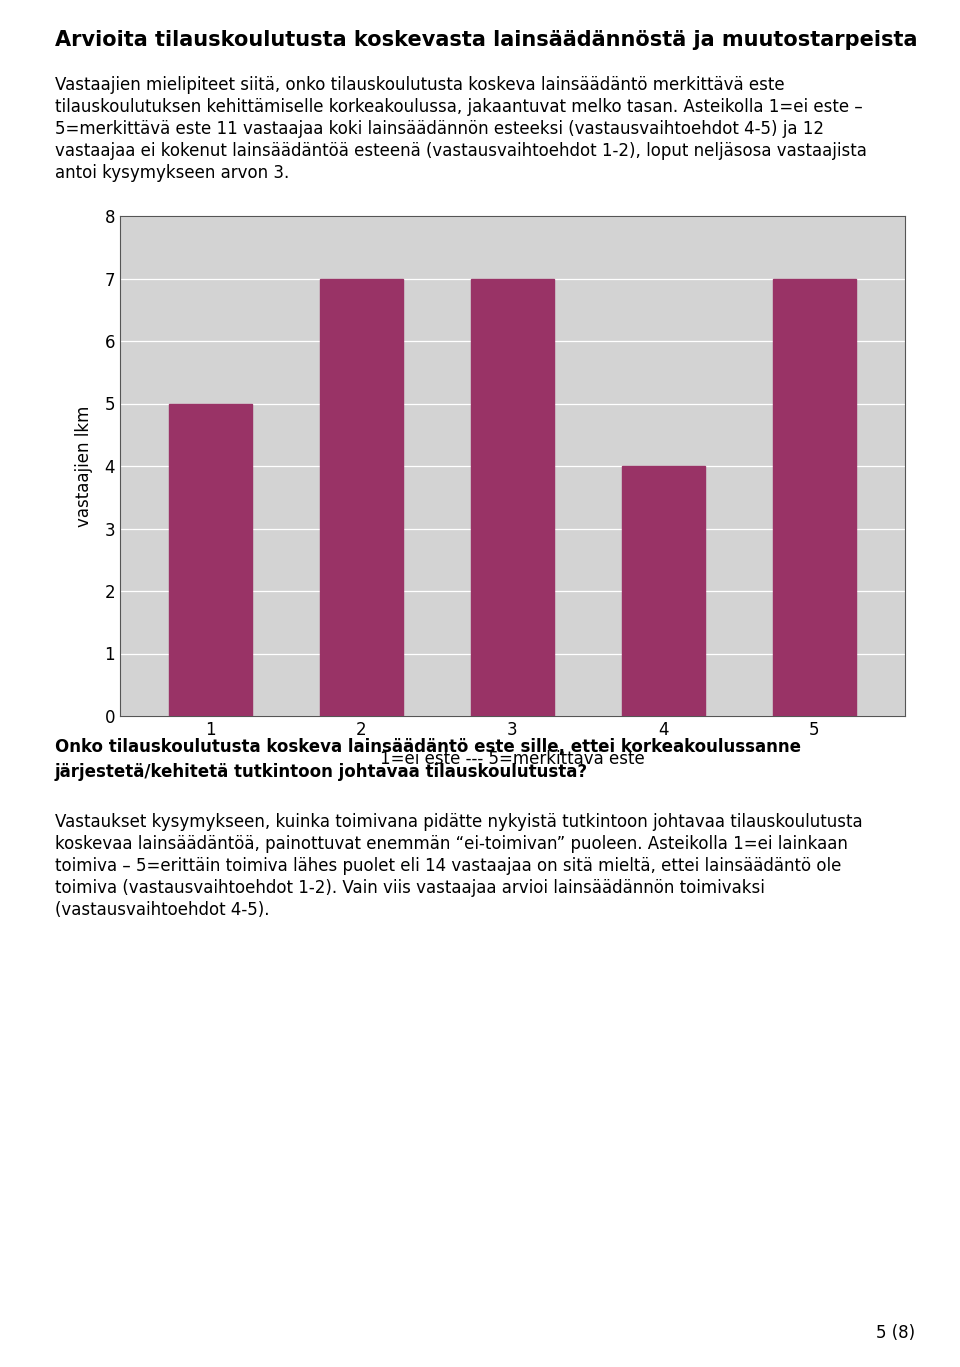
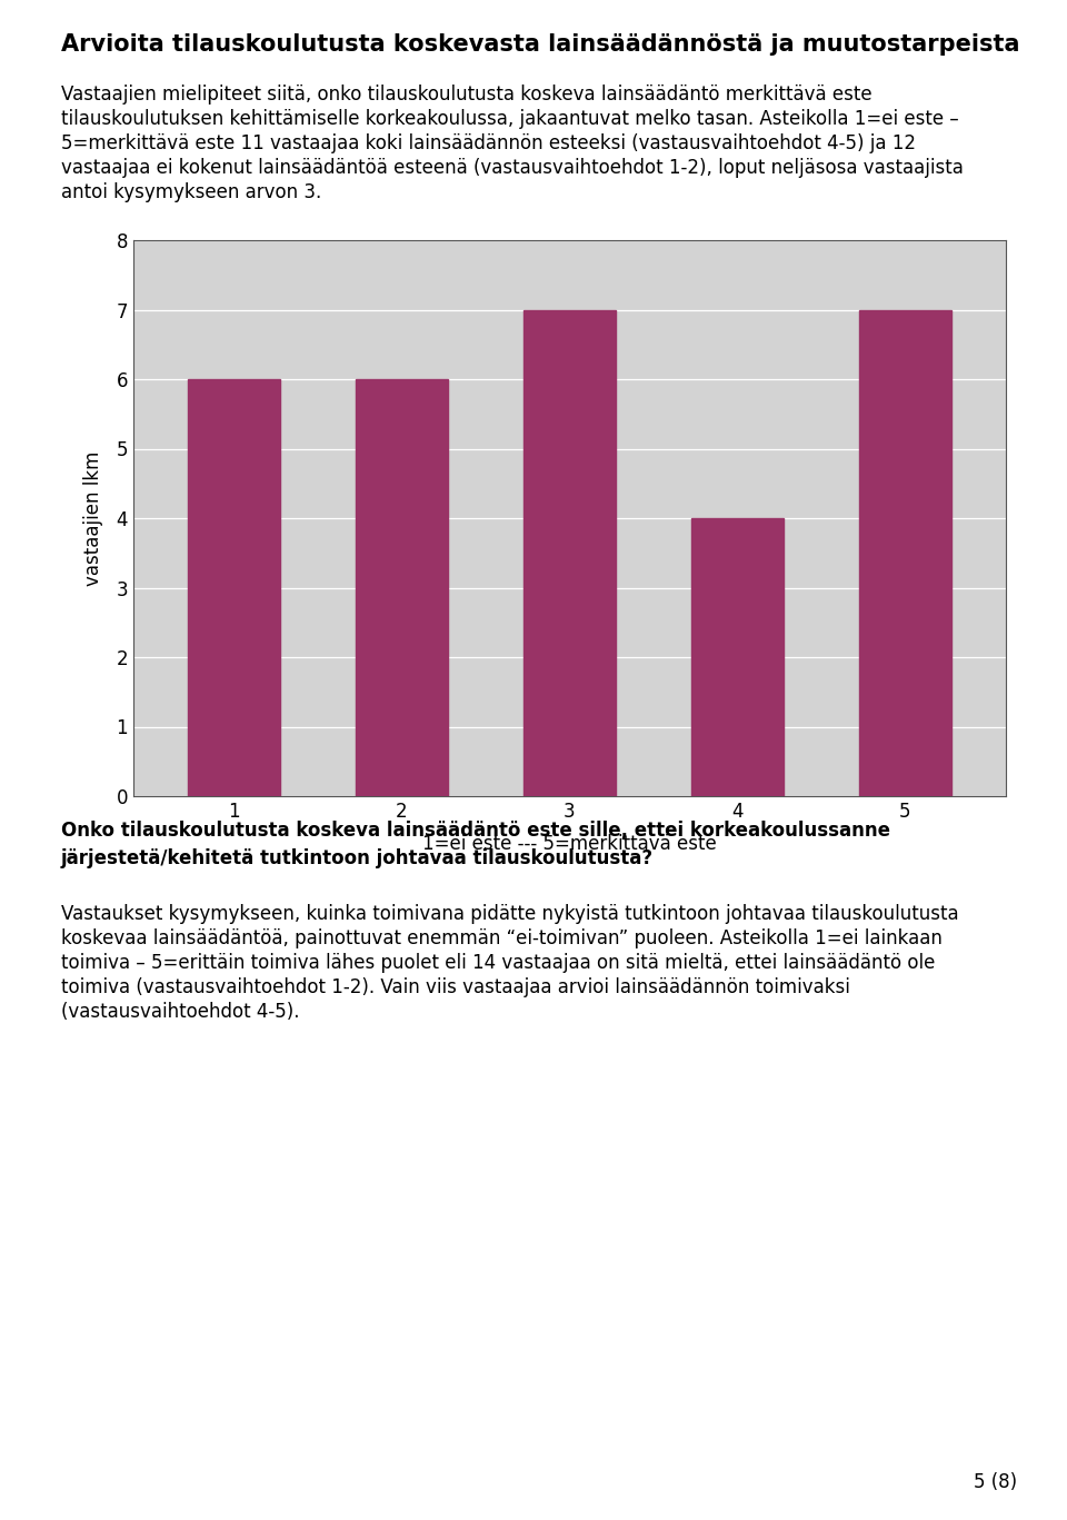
1: 5 -> 6
2: 7 -> 6
